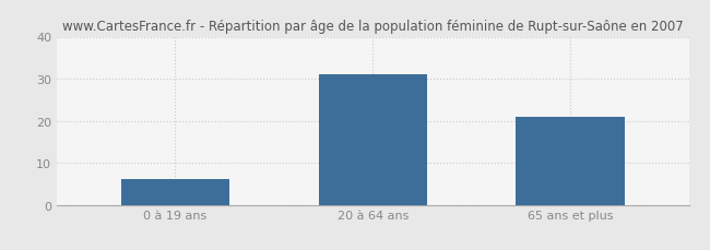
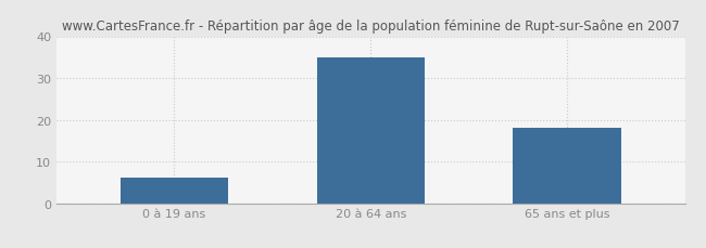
20 à 64 ans: 31 -> 35
65 ans et plus: 21 -> 18
